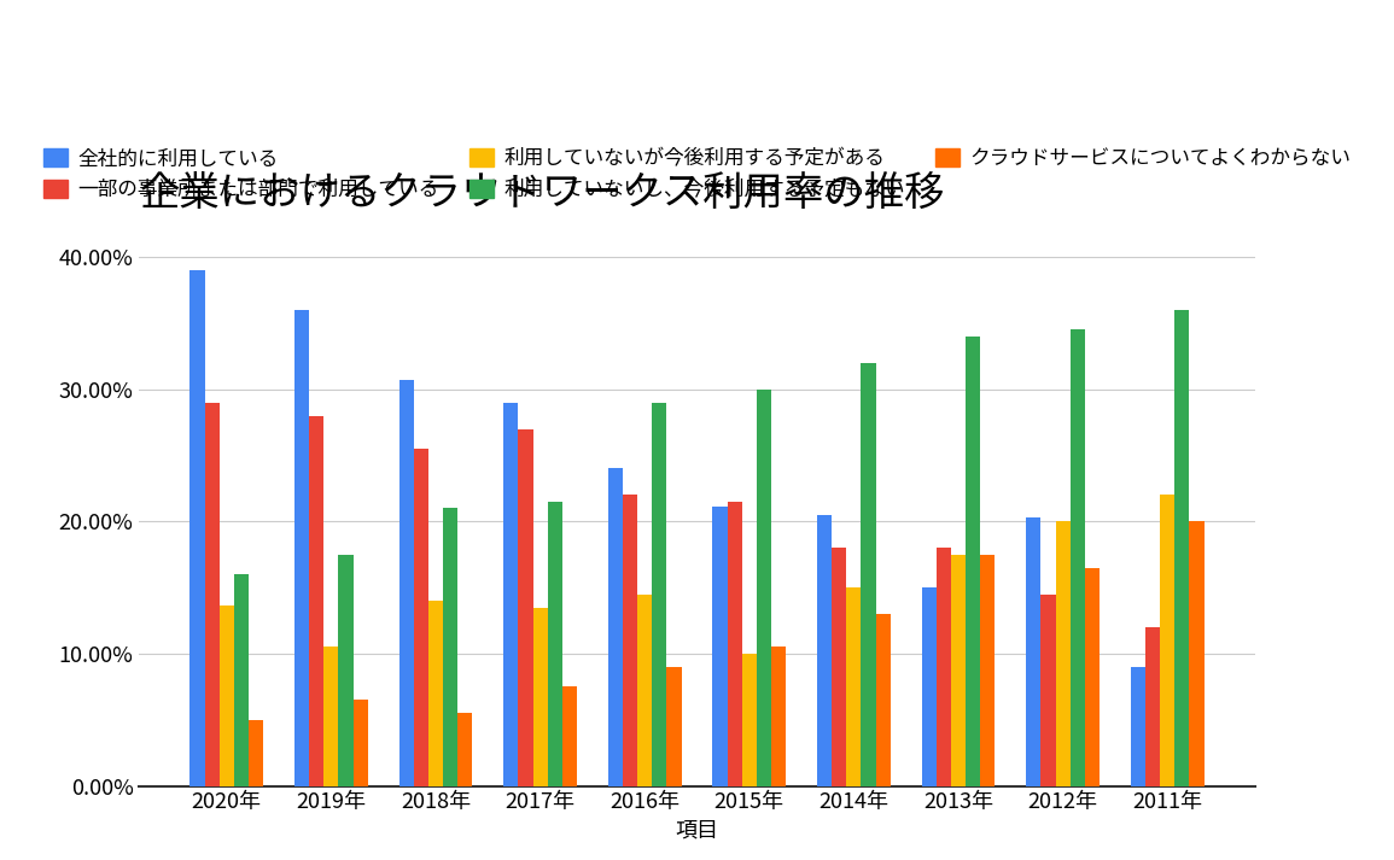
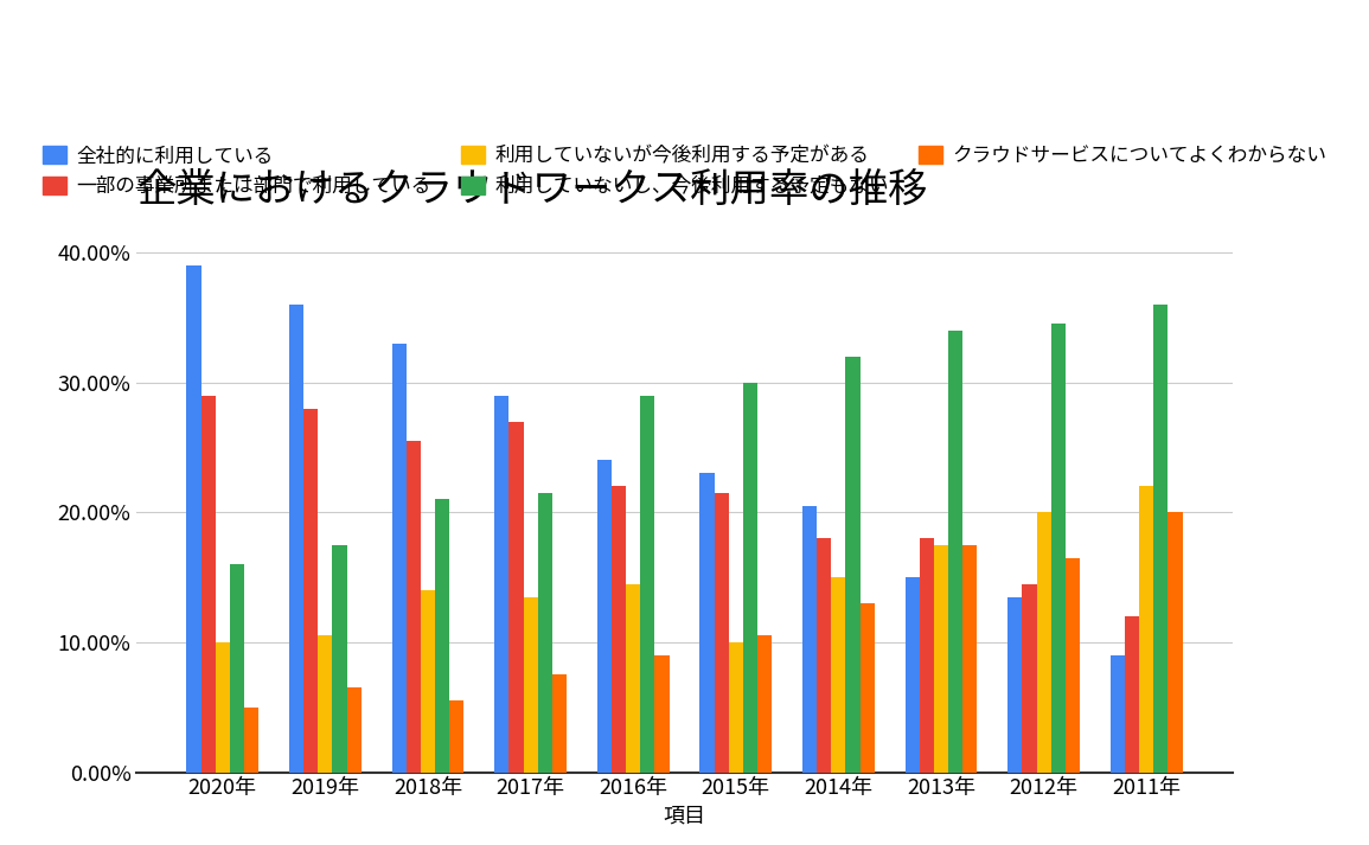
利用していないが今後利用する予定がある/2020年: 13.6% -> 10.0%
全社的に利用している/2018年: 30.7% -> 33.0%
全社的に利用している/2015年: 21.1% -> 23.0%
全社的に利用している/2012年: 20.3% -> 13.5%
